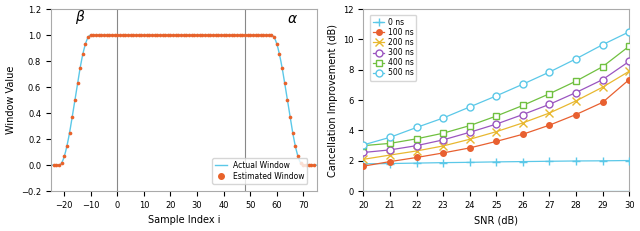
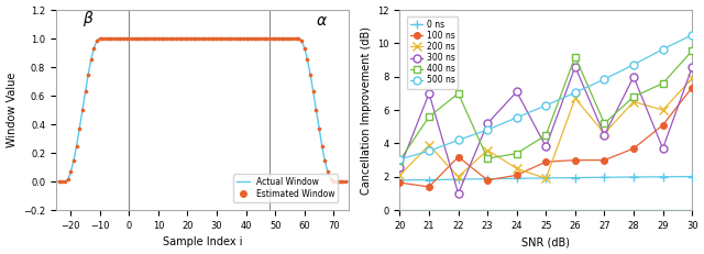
100 ns/21: 1.9 -> 1.4
200 ns/21: 2.4 -> 3.9
300 ns/21: 2.7 -> 7.0
400 ns/21: 3.1 -> 5.6
100 ns/22: 2.2 -> 3.2
200 ns/22: 2.6 -> 2.0
300 ns/22: 3.0 -> 1.0
400 ns/22: 3.5 -> 7.0
100 ns/23: 2.5 -> 1.8
200 ns/23: 3.0 -> 3.6
300 ns/23: 3.4 -> 5.2
400 ns/23: 3.8 -> 3.1
100 ns/24: 2.9 -> 2.1
200 ns/24: 3.4 -> 2.5
300 ns/24: 3.9 -> 7.1
400 ns/24: 4.3 -> 3.4
100 ns/25: 3.3 -> 2.9
200 ns/25: 3.9 -> 1.9
300 ns/25: 4.4 -> 3.8
400 ns/25: 5.0 -> 4.5
100 ns/26: 3.8 -> 3.0
200 ns/26: 4.5 -> 6.7
300 ns/26: 5.0 -> 8.6
400 ns/26: 5.7 -> 9.2
100 ns/27: 4.3 -> 3.0
200 ns/27: 5.2 -> 4.6
300 ns/27: 5.7 -> 4.5
400 ns/27: 6.4 -> 5.2
100 ns/28: 5.0 -> 3.7
200 ns/28: 6.0 -> 6.5
300 ns/28: 6.5 -> 8.0
400 ns/28: 7.2 -> 6.8
100 ns/29: 5.8 -> 5.1
200 ns/29: 6.8 -> 6.0
300 ns/29: 7.3 -> 3.7
400 ns/29: 8.2 -> 7.6
